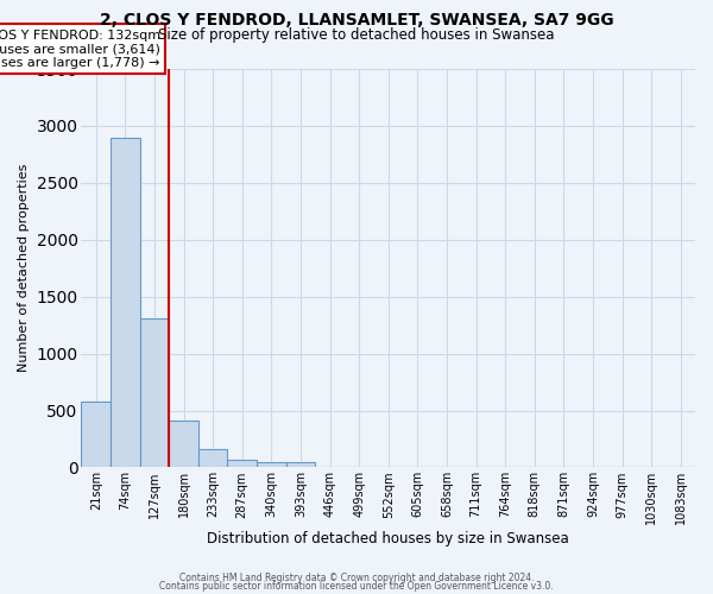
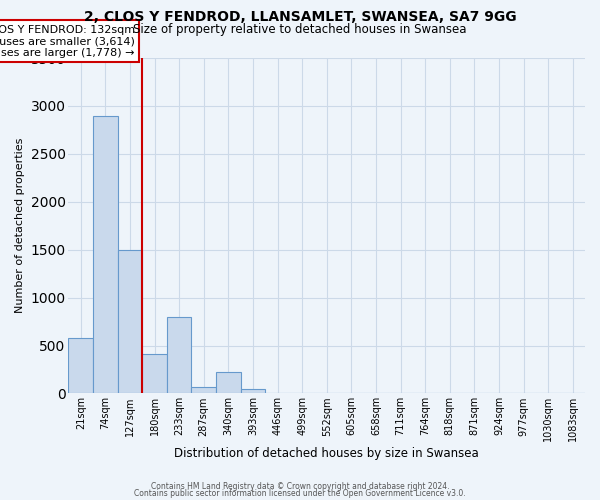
127sqm: 1310 -> 1500
233sqm: 160 -> 800
340sqm: 50 -> 220
